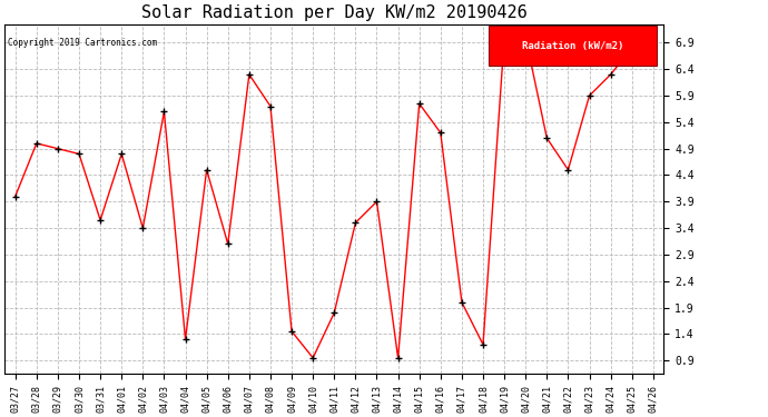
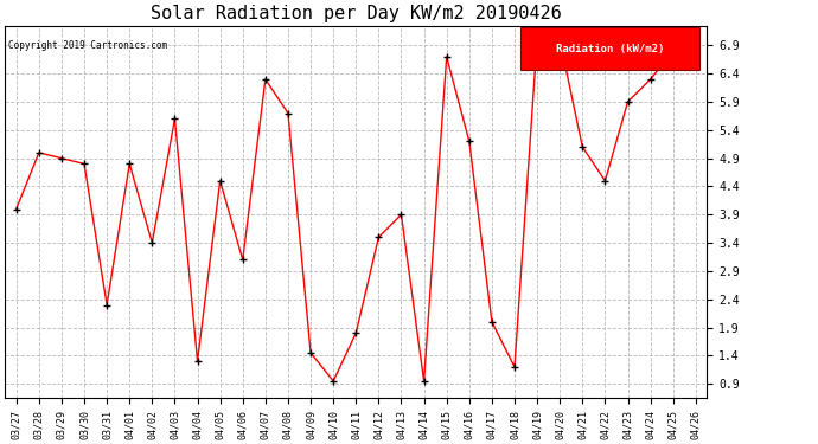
03/31: 3.55 -> 2.30
04/15: 5.75 -> 6.70
